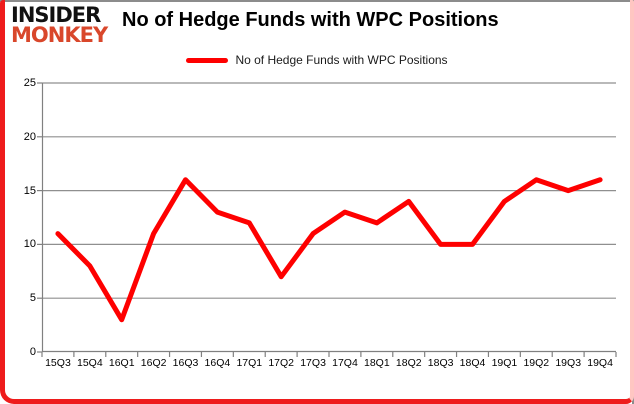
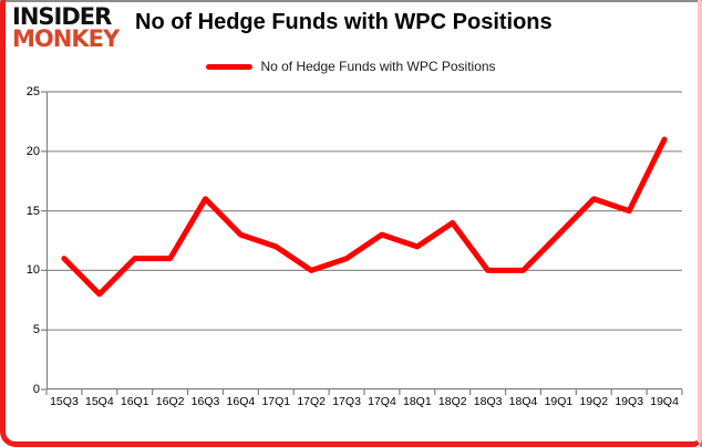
16Q1: 3 -> 11
17Q2: 7 -> 10
19Q1: 14 -> 13
19Q4: 16 -> 21
